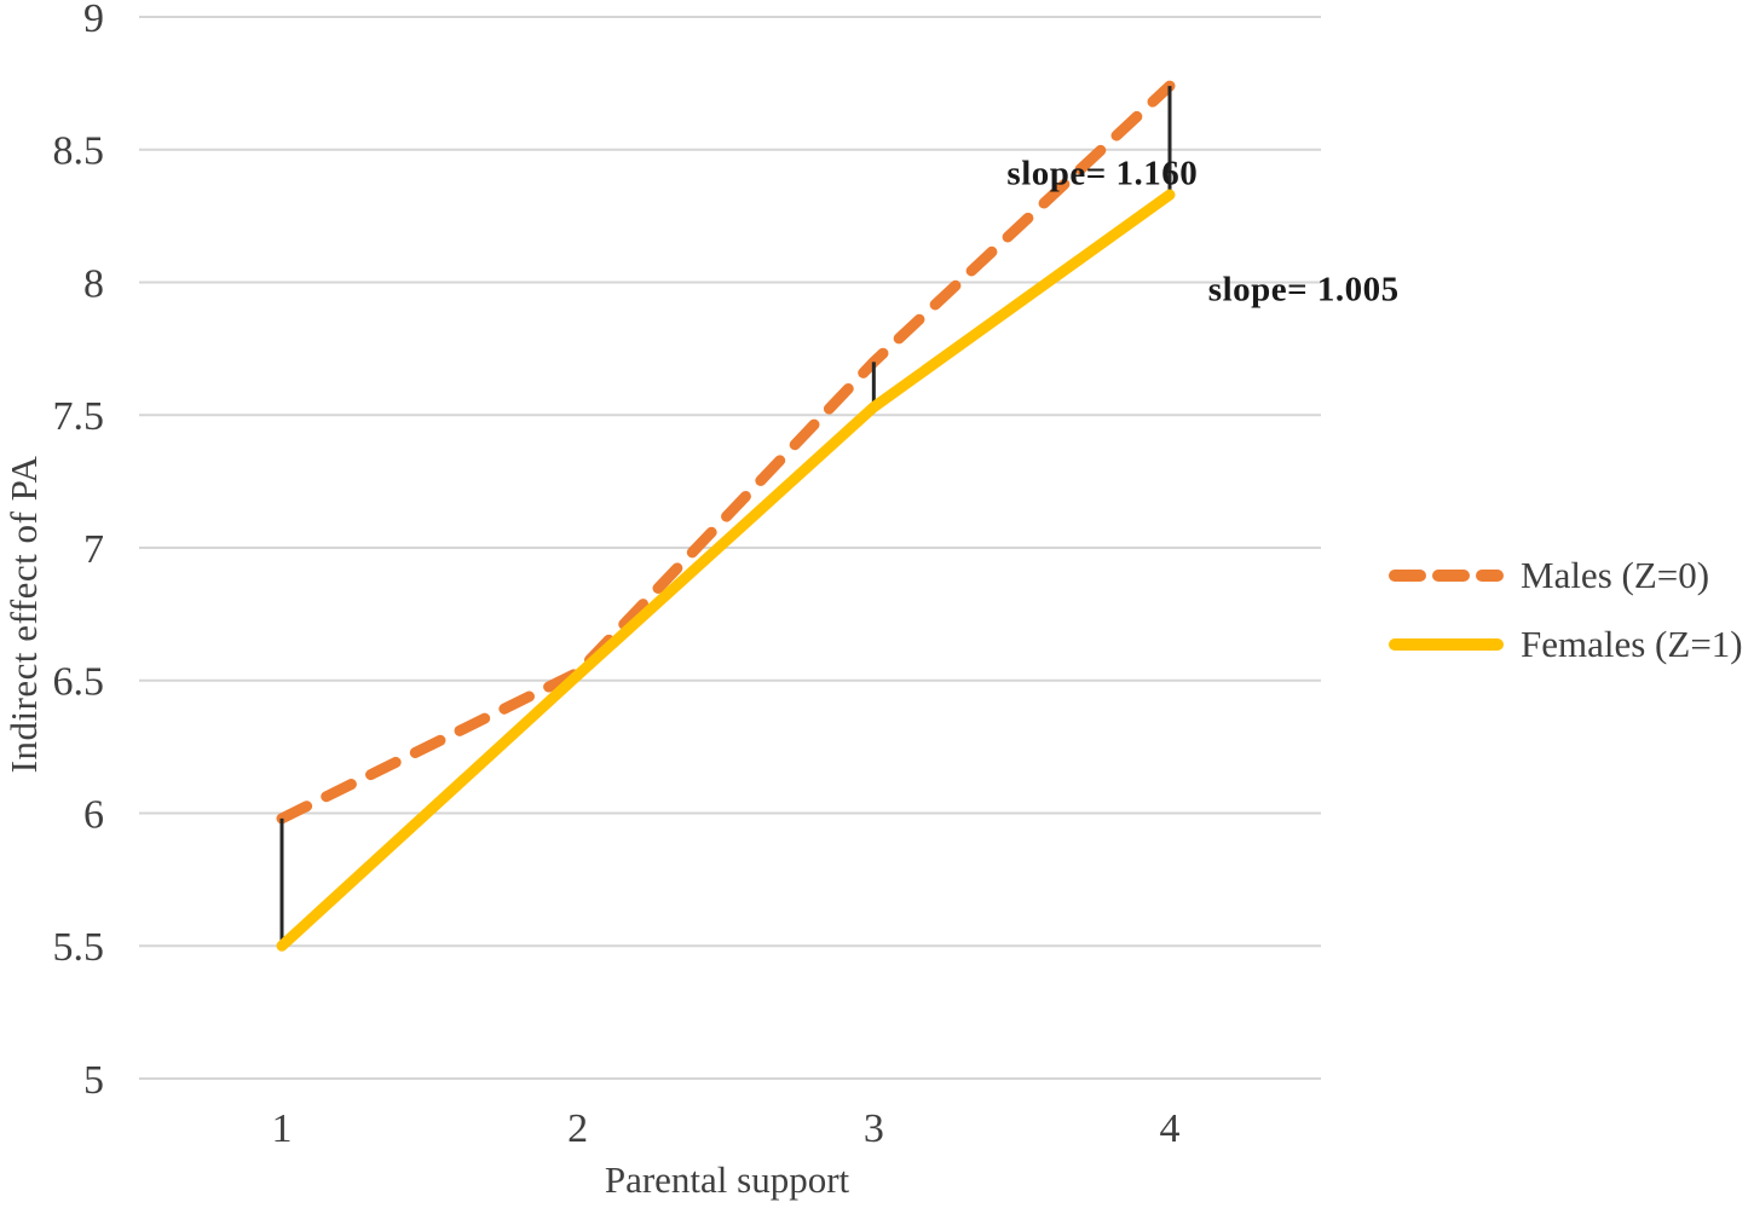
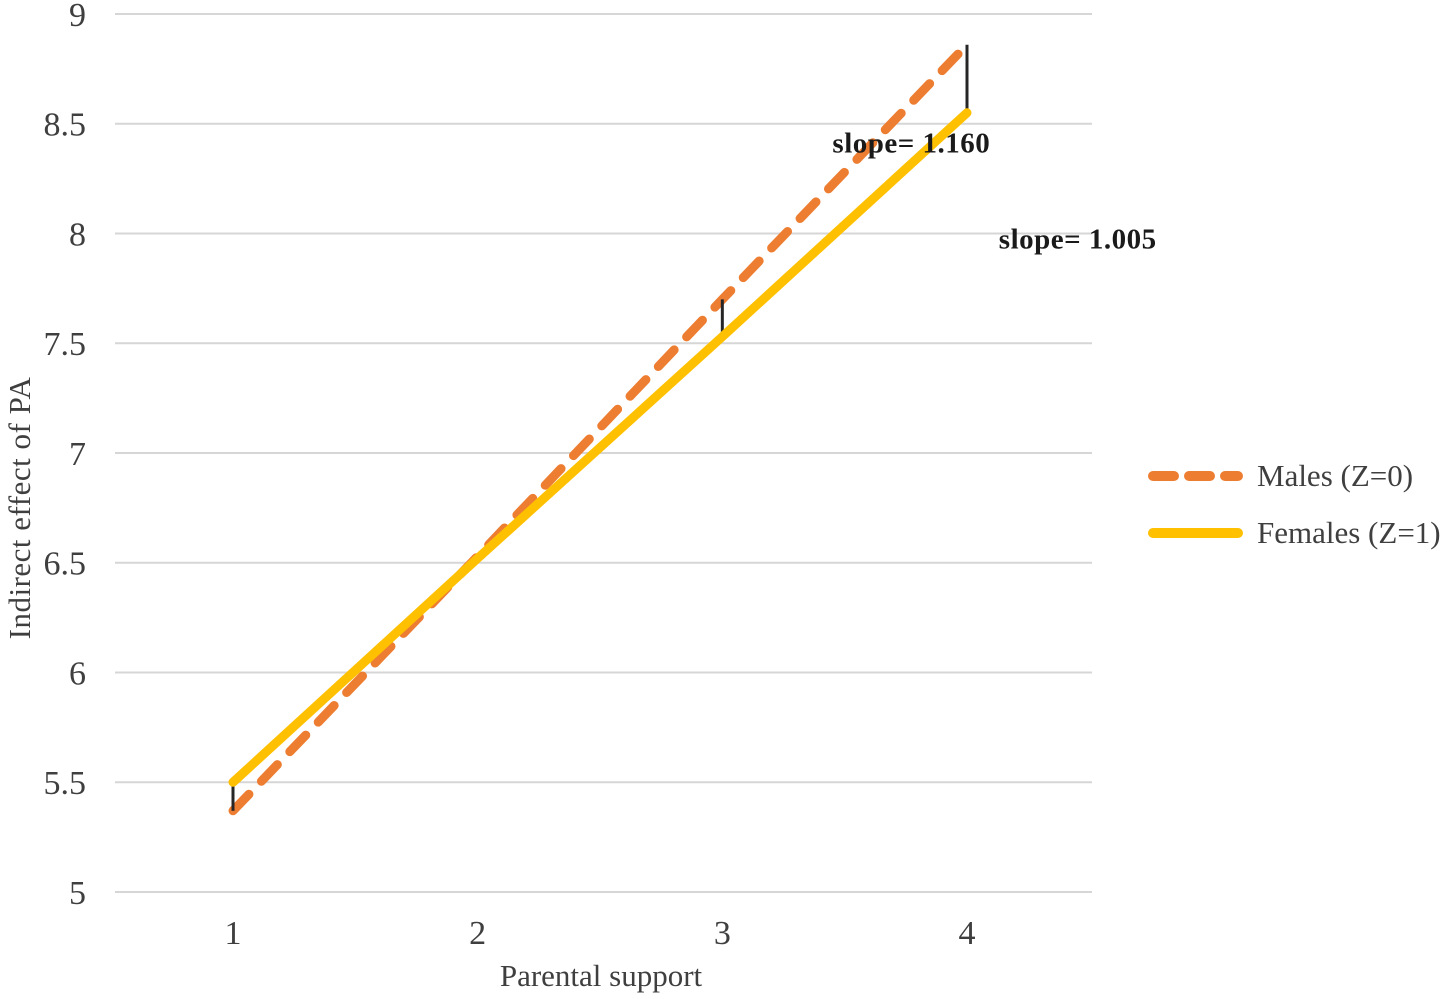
Males (Z=0)/1: 5.98 -> 5.37
Males (Z=0)/4: 8.74 -> 8.86
Females (Z=1)/4: 8.33 -> 8.55
